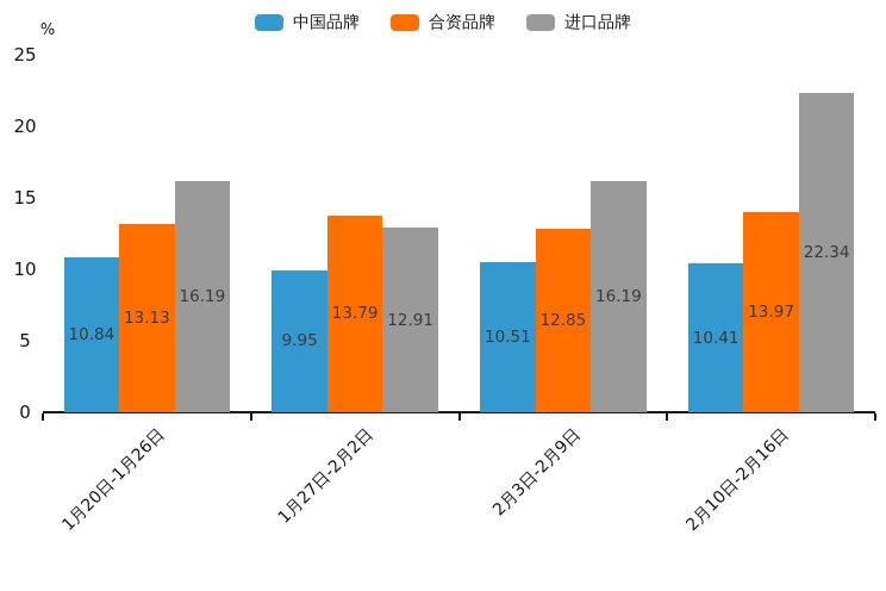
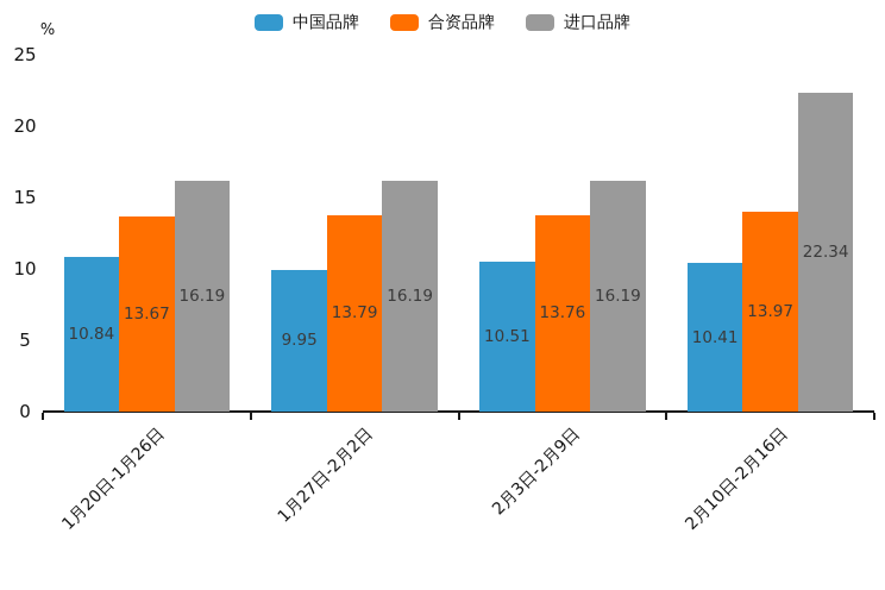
合资品牌/1月20日-1月26日: 13.13 -> 13.67
进口品牌/1月27日-2月2日: 12.91 -> 16.19
合资品牌/2月3日-2月9日: 12.85 -> 13.76
